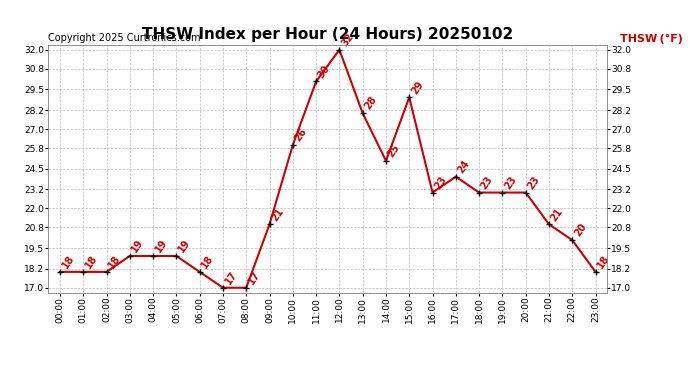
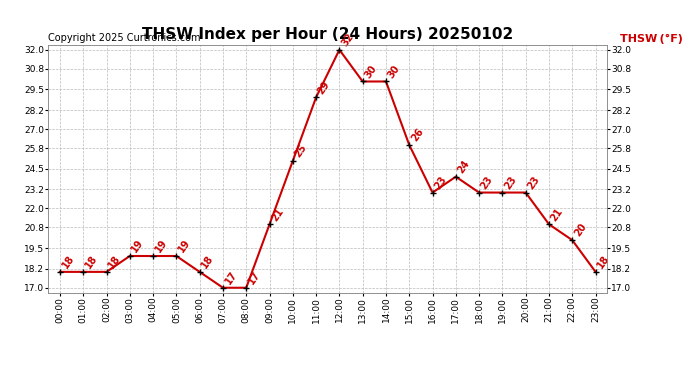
10:00: 26 -> 25
11:00: 30 -> 29
13:00: 28 -> 30
14:00: 25 -> 30
15:00: 29 -> 26
